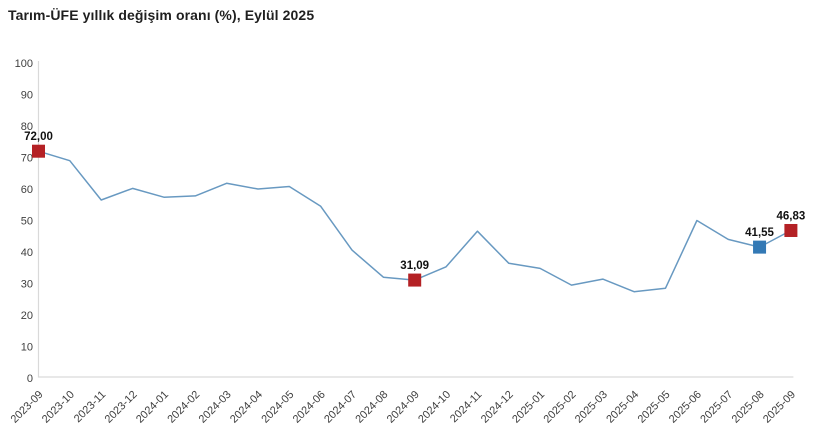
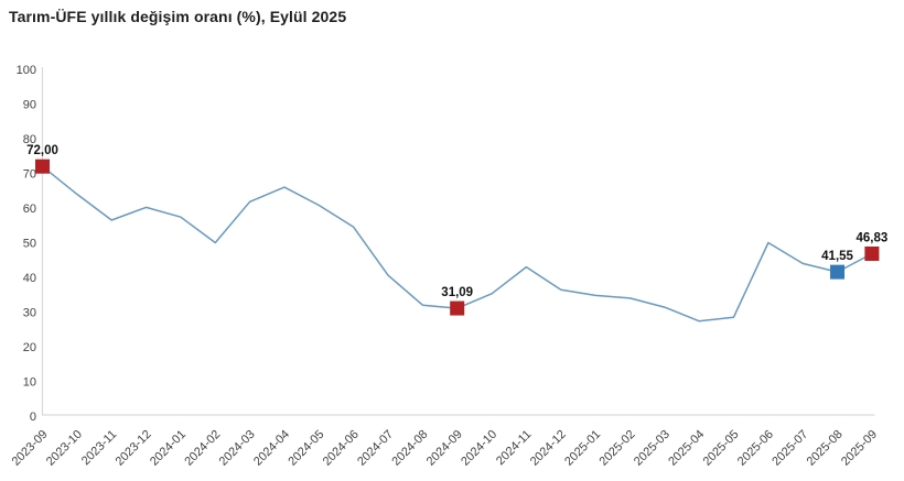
2023-10: 69 -> 64
2024-02: 58 -> 50
2024-04: 60 -> 66
2024-11: 47 -> 43
2025-02: 30 -> 34
